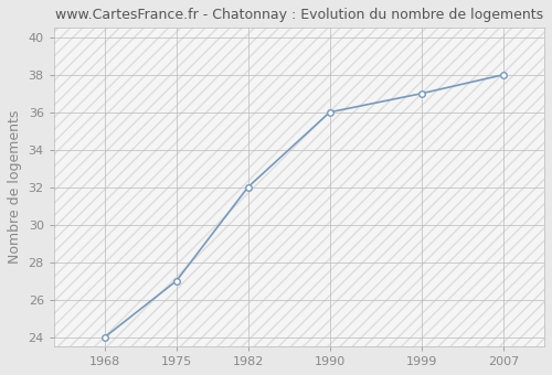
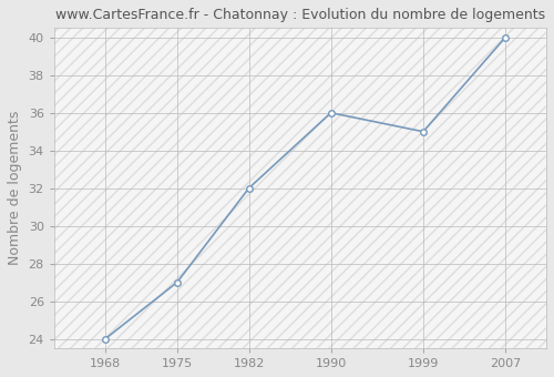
1999: 37 -> 35
2007: 38 -> 40
